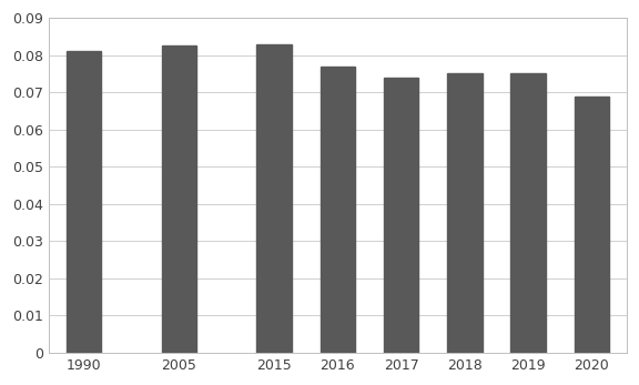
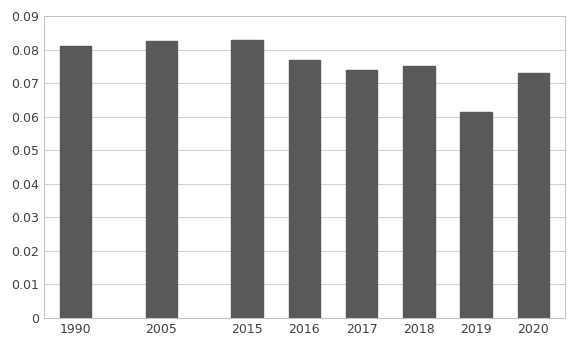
2019: 0.0750 -> 0.0615
2020: 0.0690 -> 0.0730
